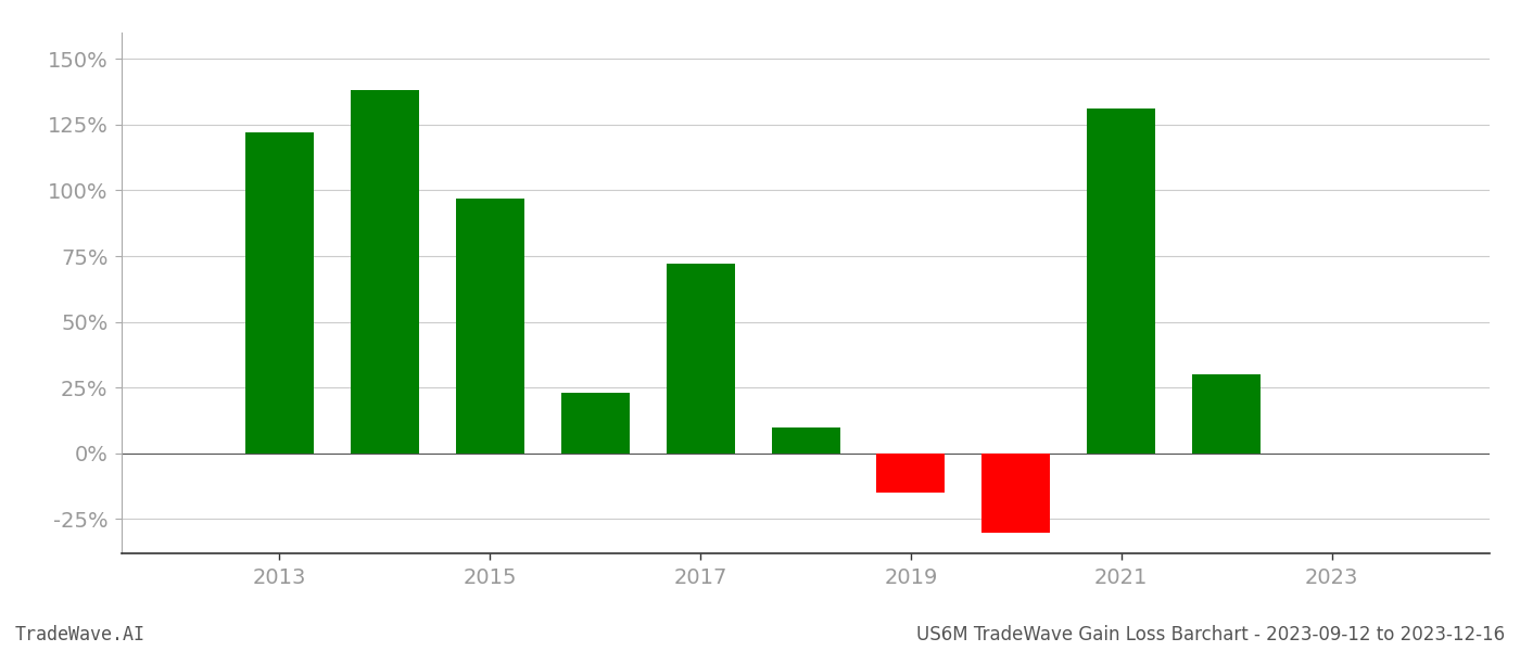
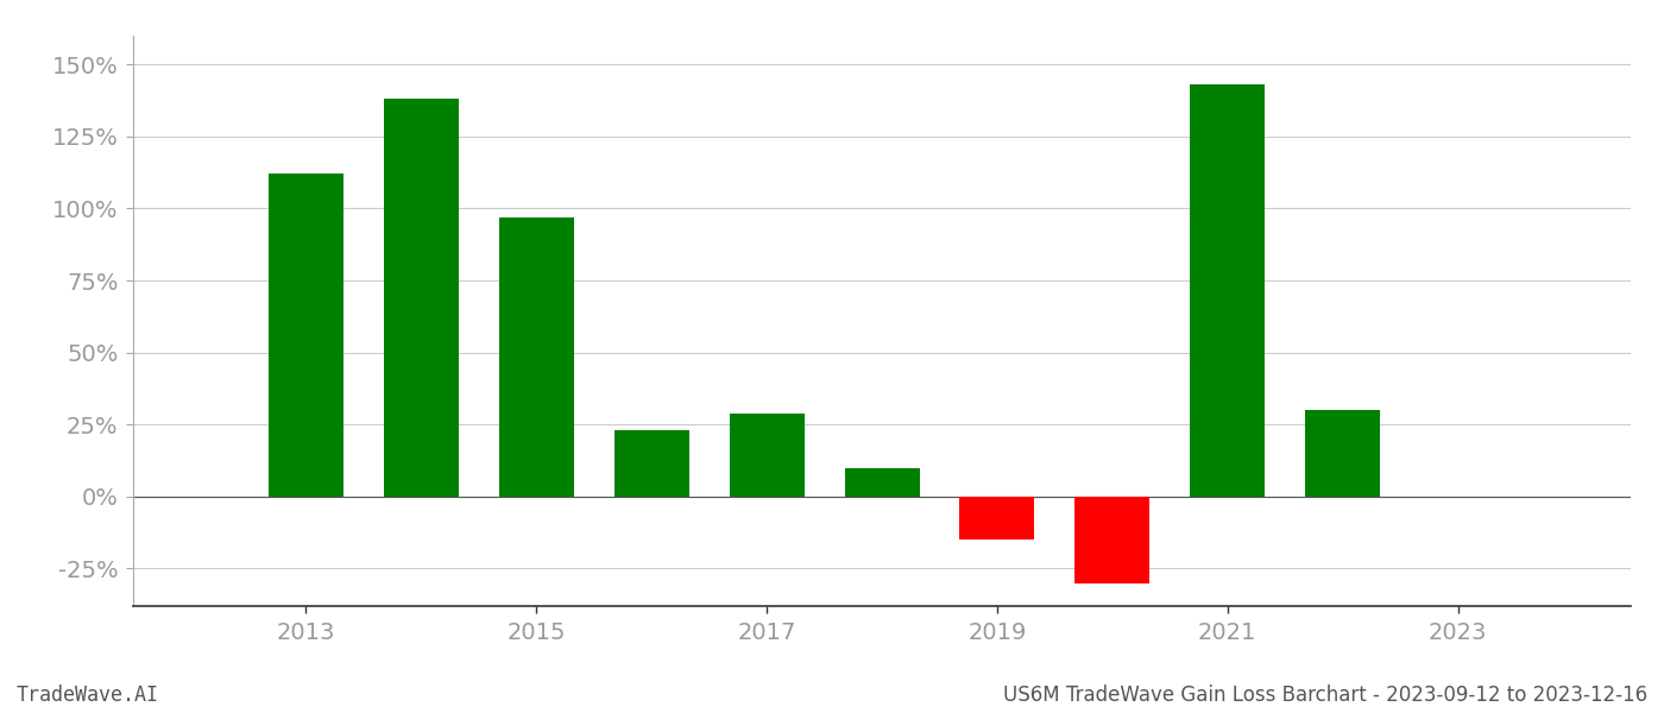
2013: 122% -> 112%
2017: 72% -> 29%
2021: 131% -> 143%
